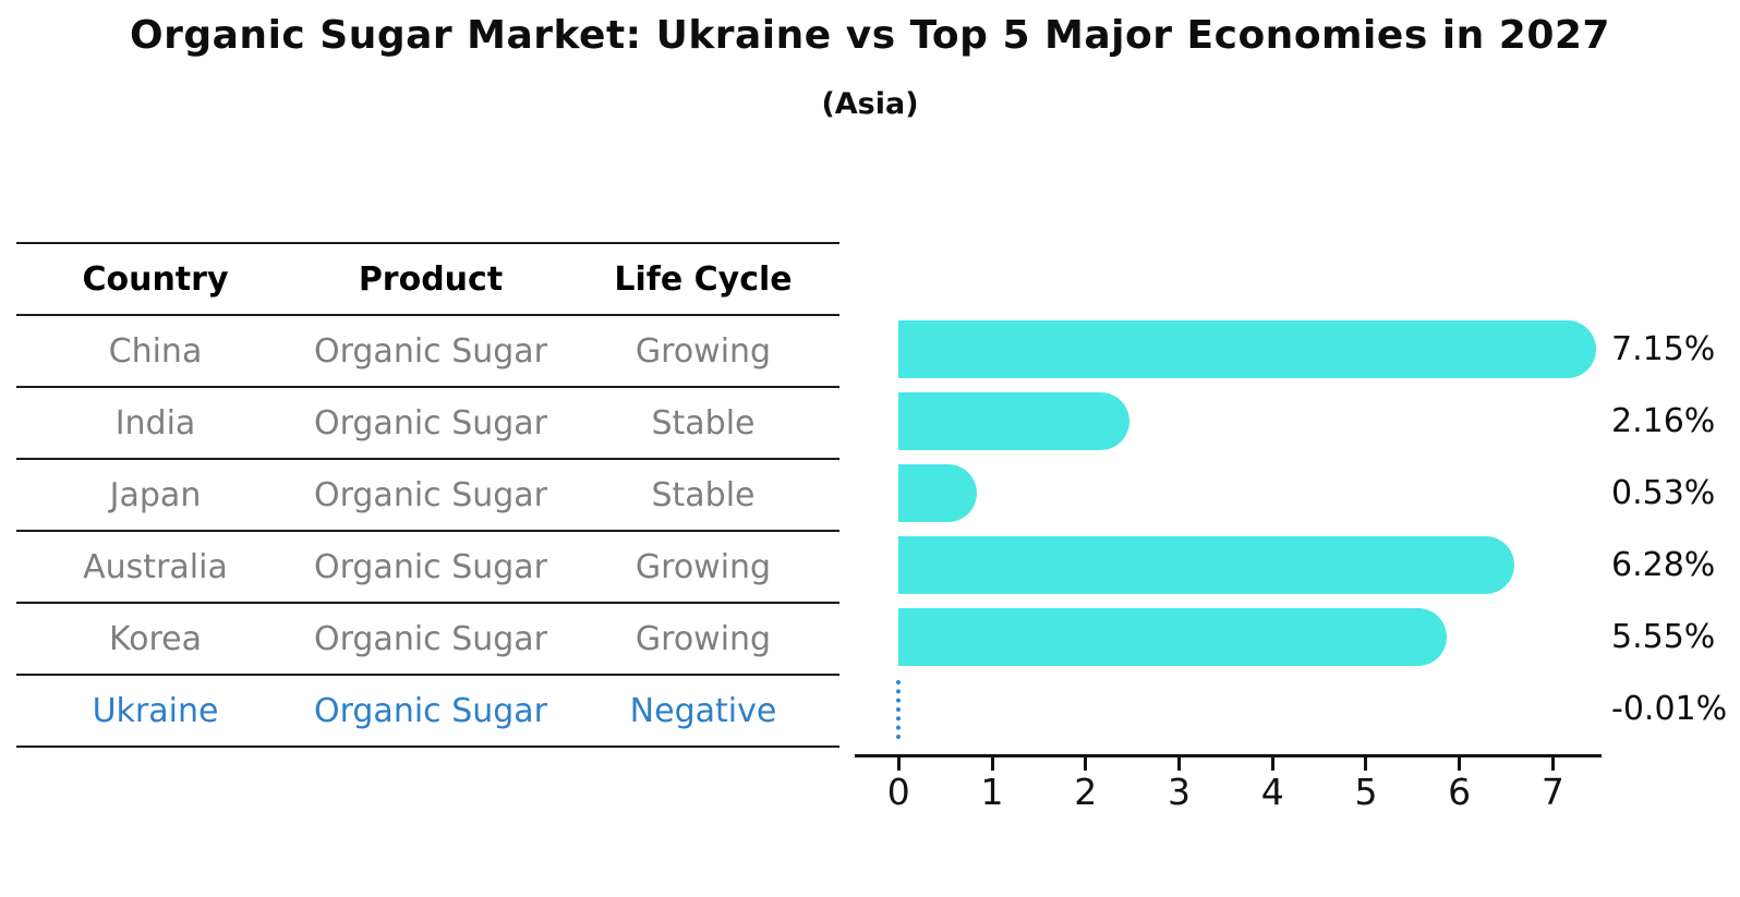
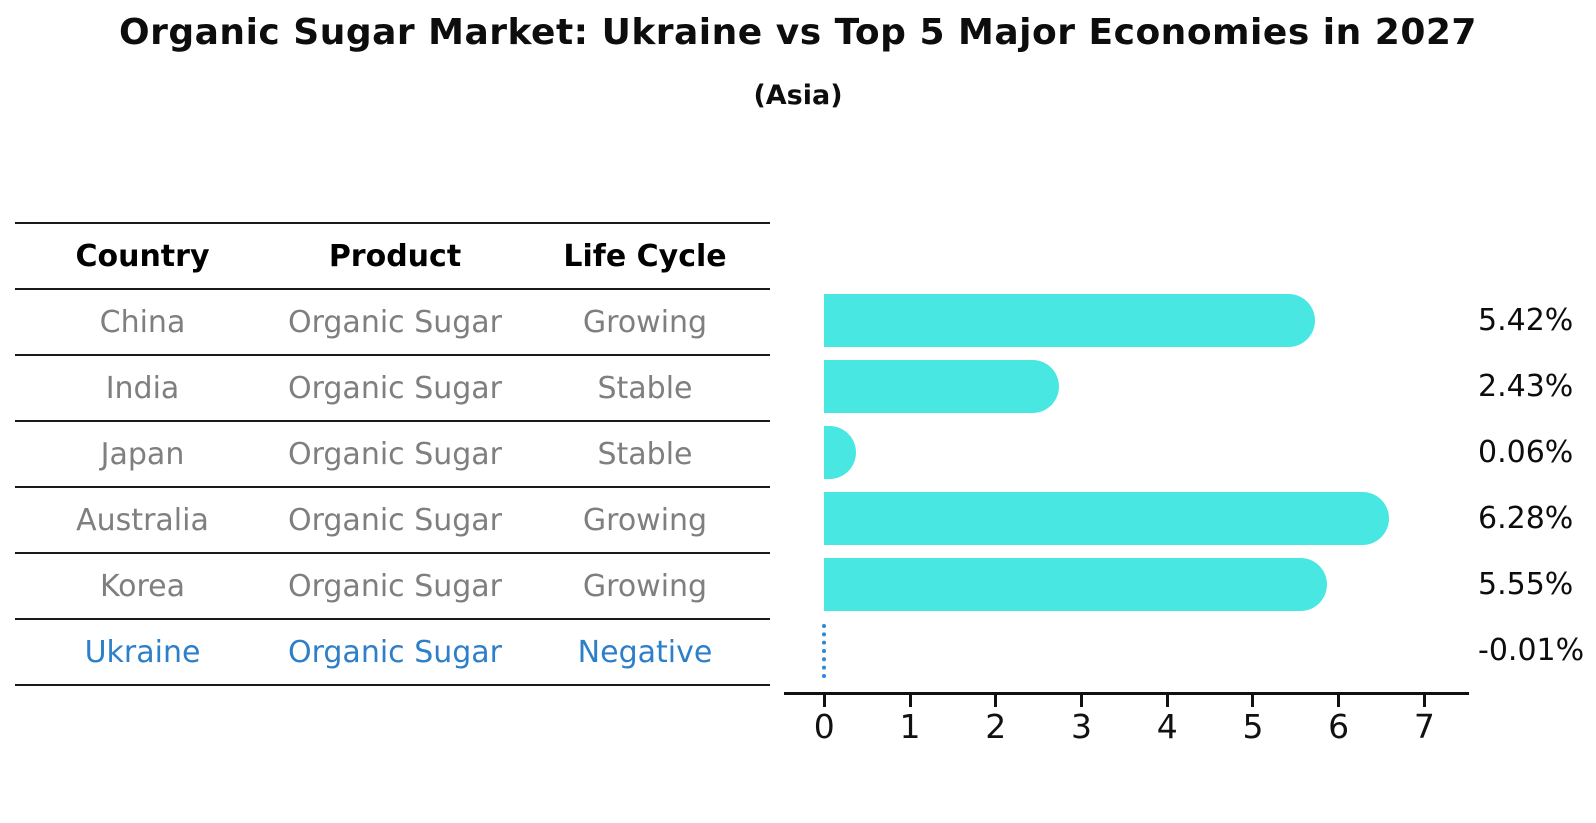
China: 7.15% -> 5.42%
India: 2.16% -> 2.43%
Japan: 0.53% -> 0.06%
